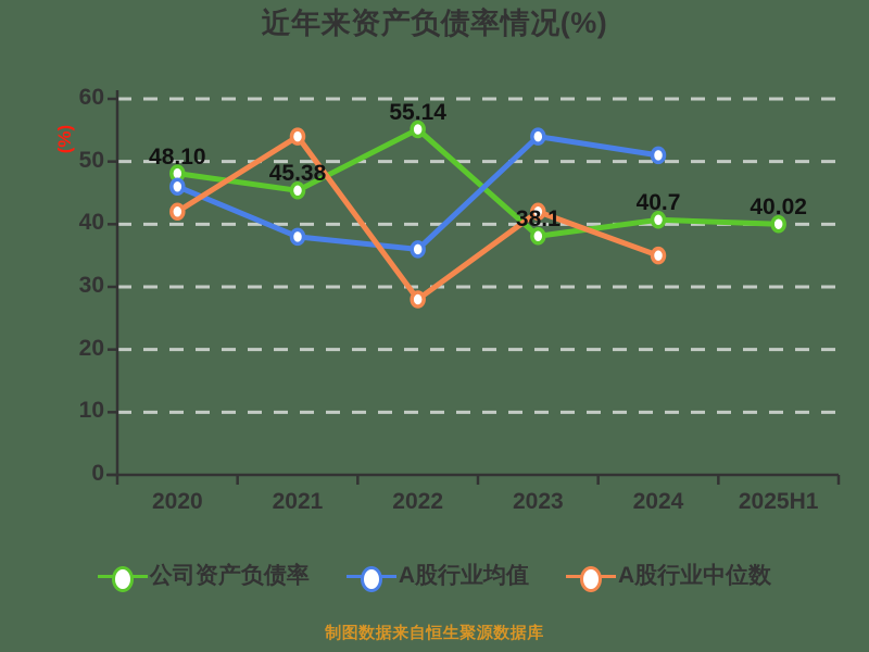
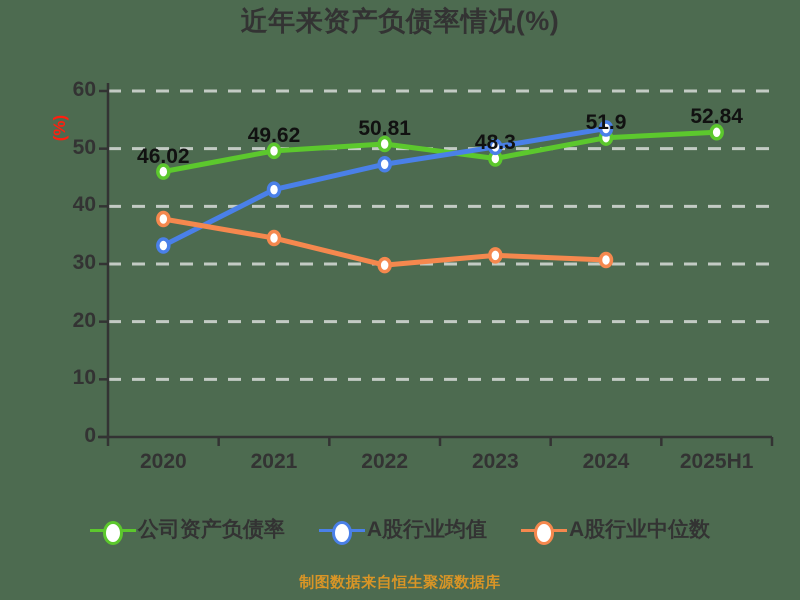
公司资产负债率/2020: 48.10 -> 46.02
A股行业均值/2020: 46 -> 33
A股行业中位数/2020: 42 -> 38
公司资产负债率/2021: 45.38 -> 49.62
A股行业均值/2021: 38 -> 43
A股行业中位数/2021: 54 -> 34
公司资产负债率/2022: 55.14 -> 50.81
A股行业均值/2022: 36 -> 47
A股行业中位数/2022: 28 -> 30
公司资产负债率/2023: 38.1 -> 48.3
A股行业均值/2023: 54 -> 50
A股行业中位数/2023: 42 -> 32
公司资产负债率/2024: 40.7 -> 51.9
A股行业均值/2024: 51 -> 54
A股行业中位数/2024: 35 -> 31
公司资产负债率/2025H1: 40.02 -> 52.84
